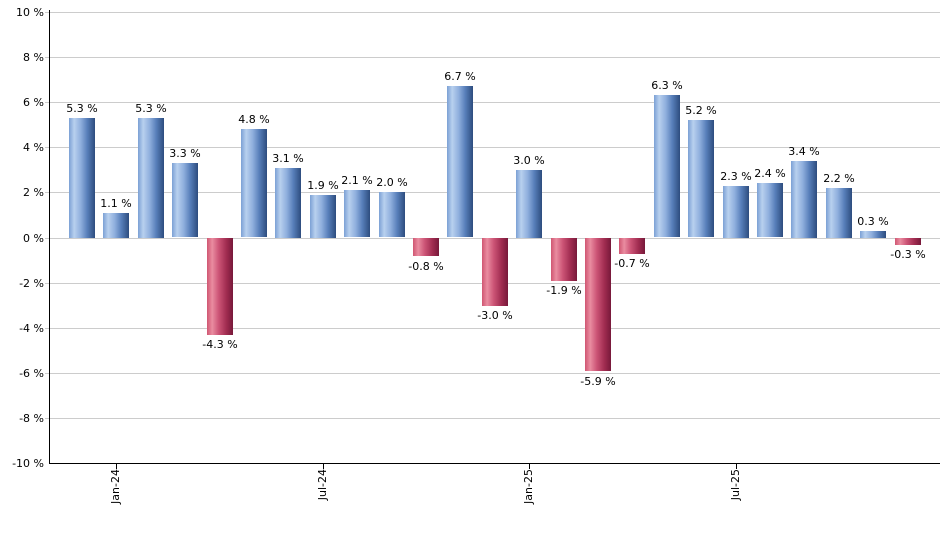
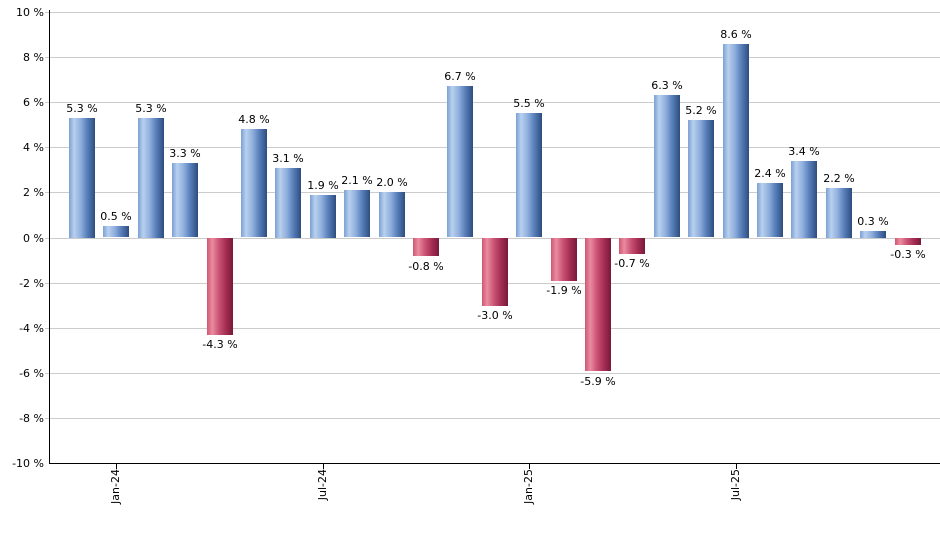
Jan-24: 1.1 -> 0.5
Jan-25: 3.0 -> 5.5
Jul-25: 2.3 -> 8.6
